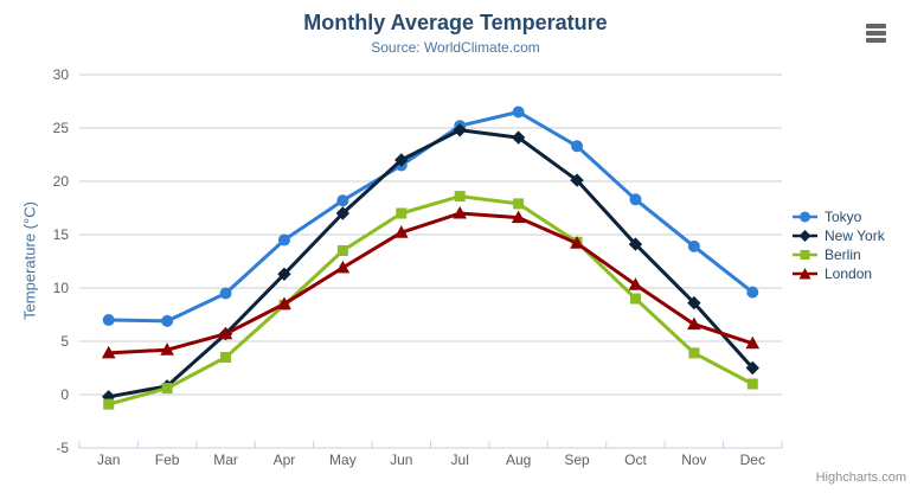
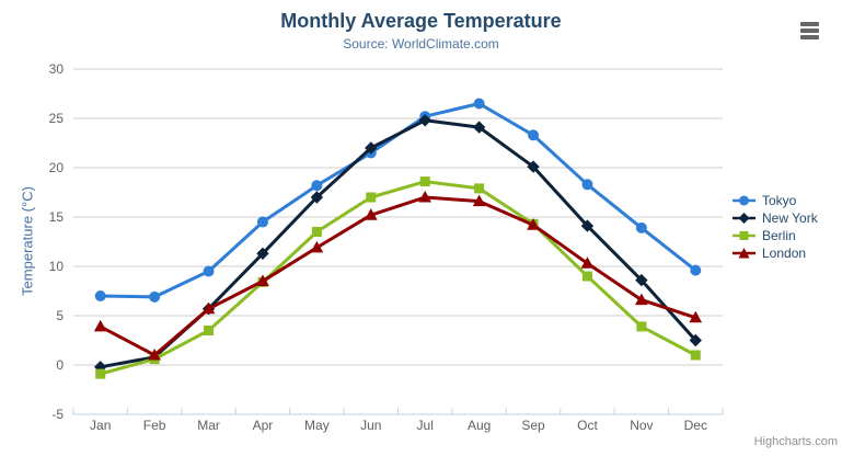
London/Feb: 4 -> 1
